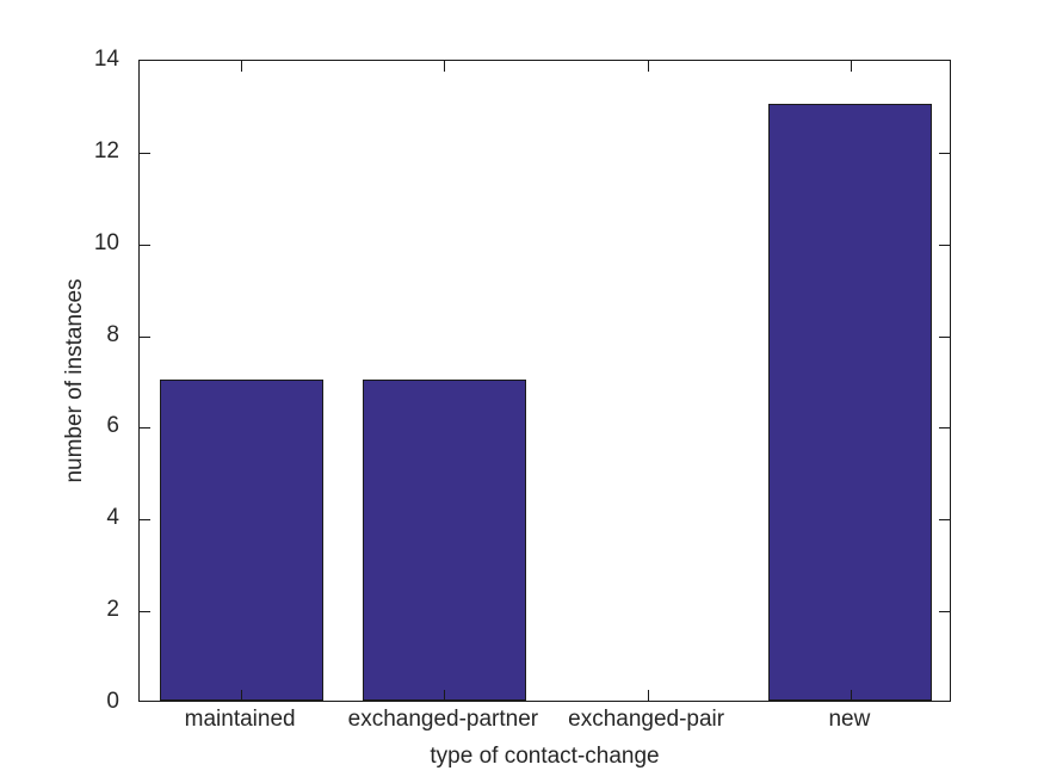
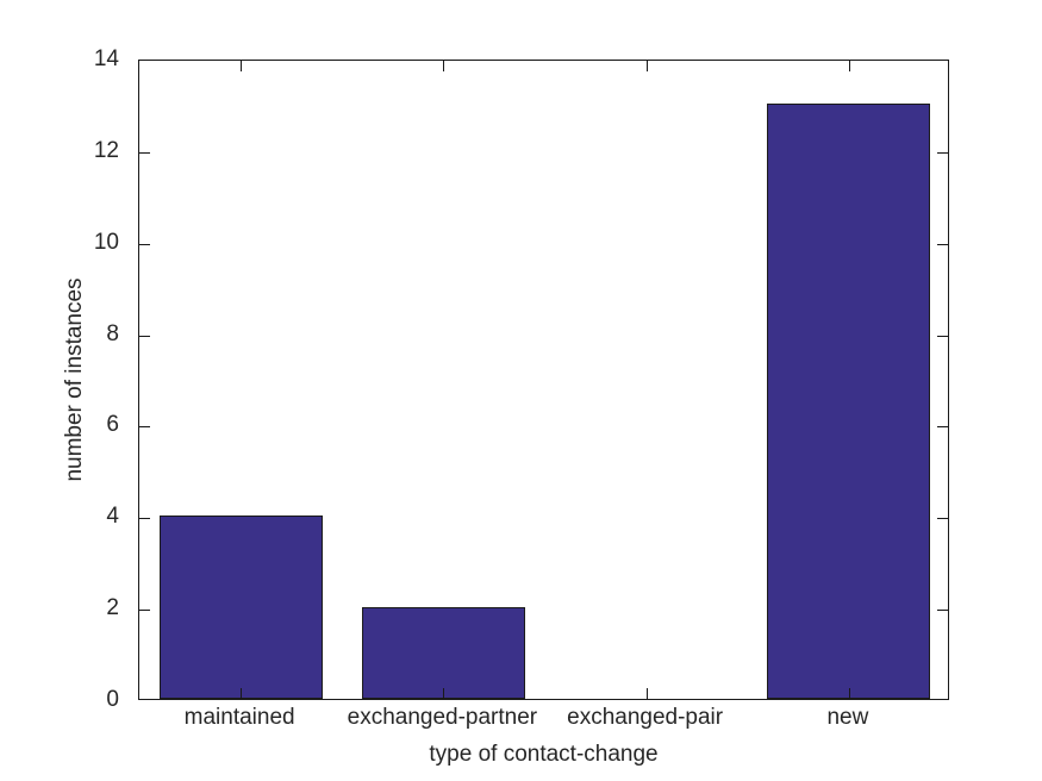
maintained: 7 -> 4
exchanged-partner: 7 -> 2
